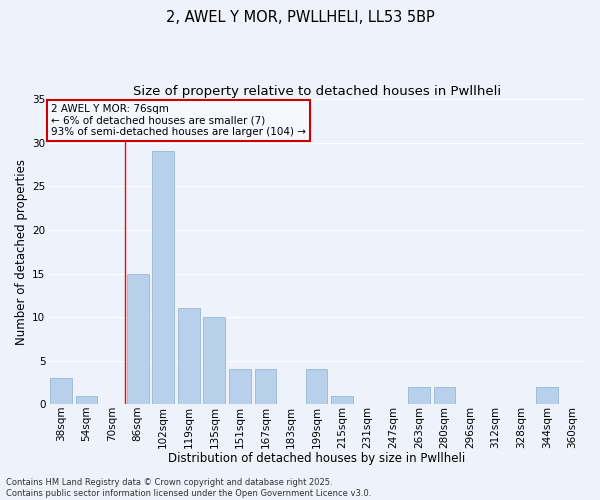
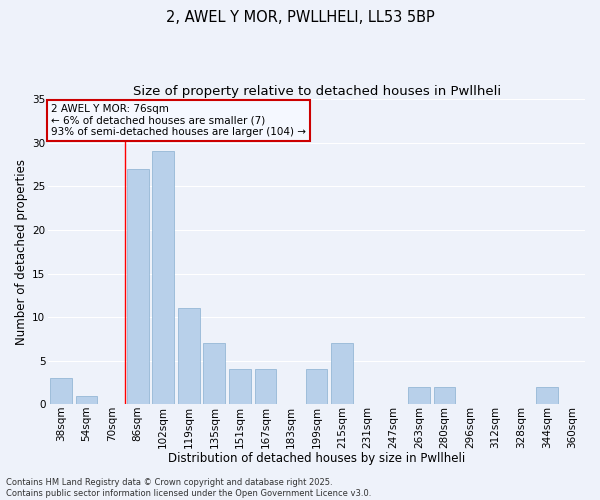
86sqm: 15 -> 27
135sqm: 10 -> 7
215sqm: 1 -> 7
